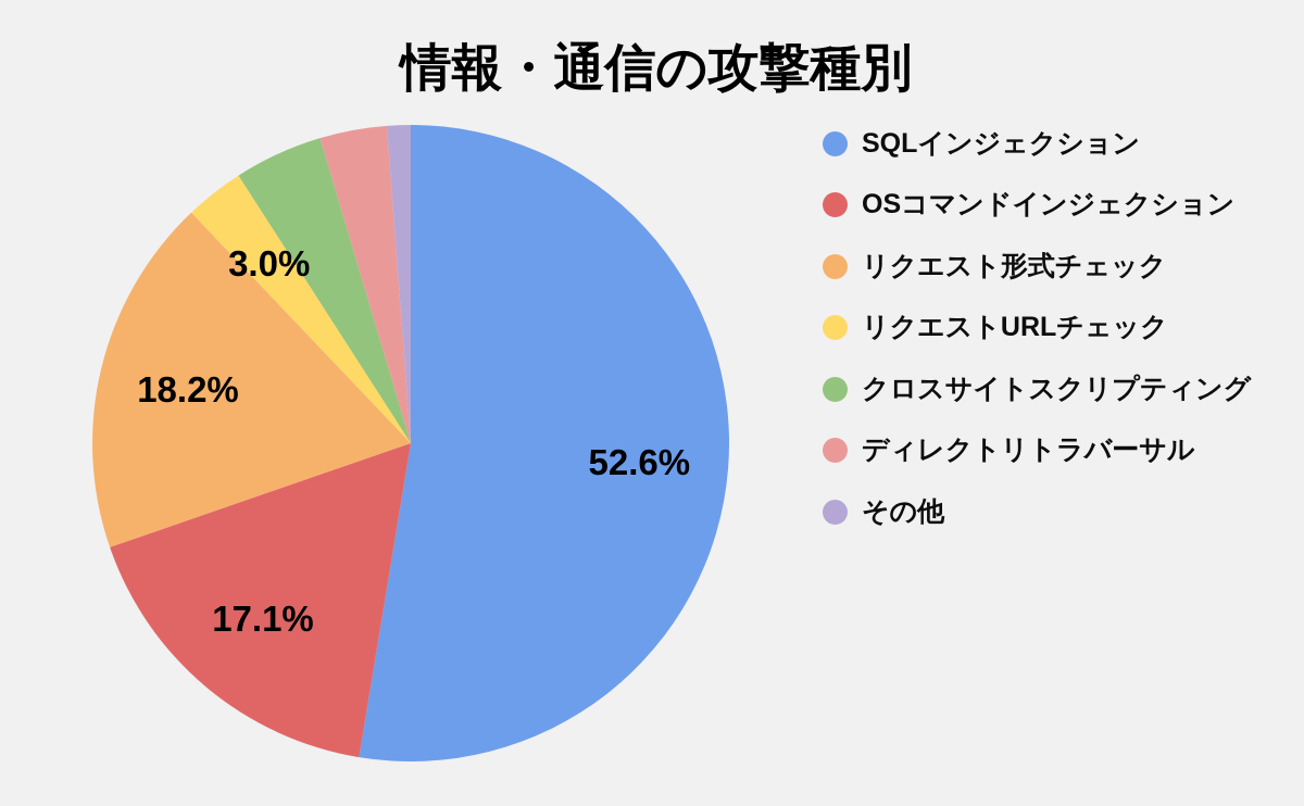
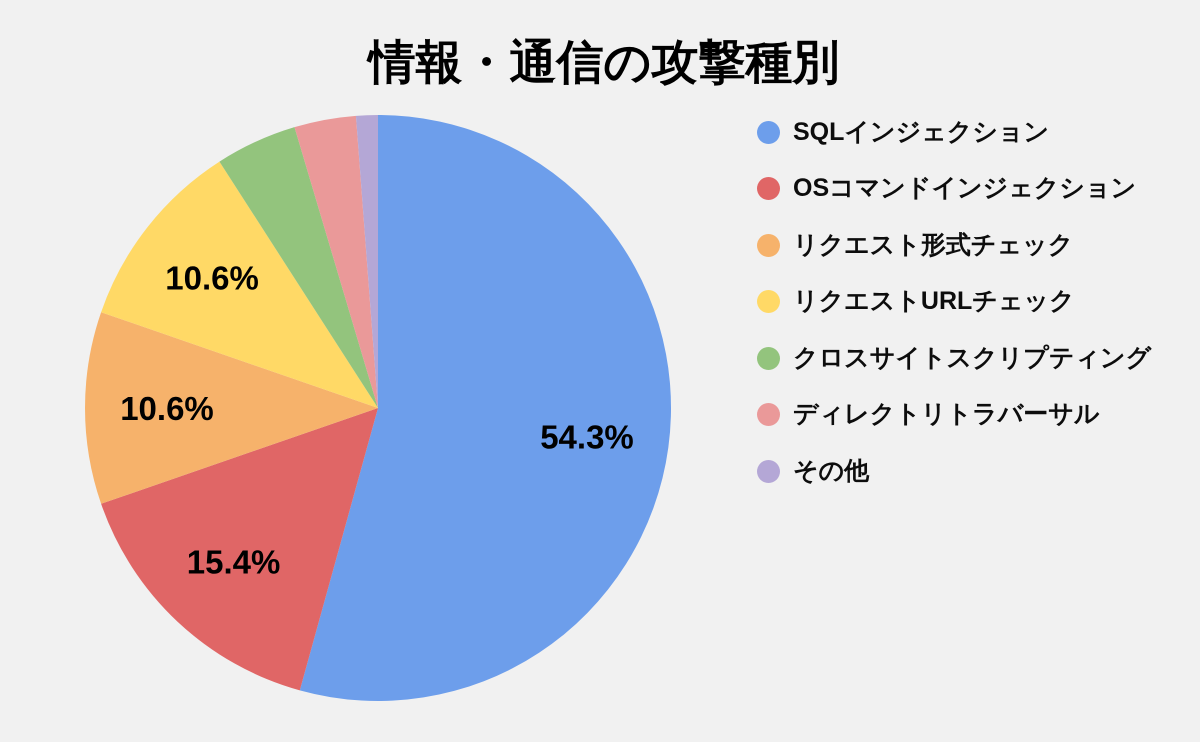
SQLインジェクション: 52.6% -> 54.3%
OSコマンドインジェクション: 17.1% -> 15.4%
リクエスト形式チェック: 18.2% -> 10.6%
リクエストURLチェック: 3.0% -> 10.6%
